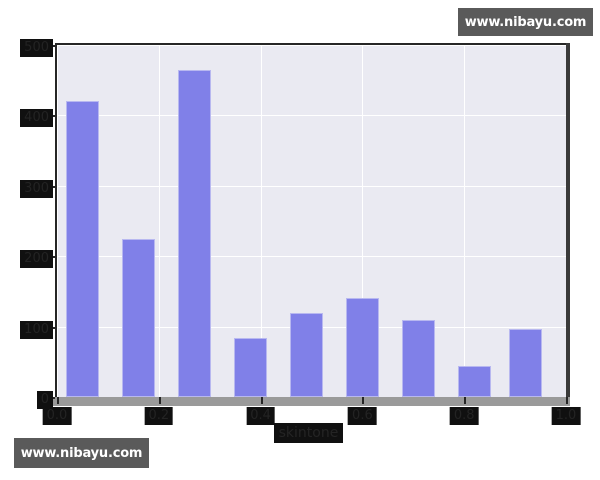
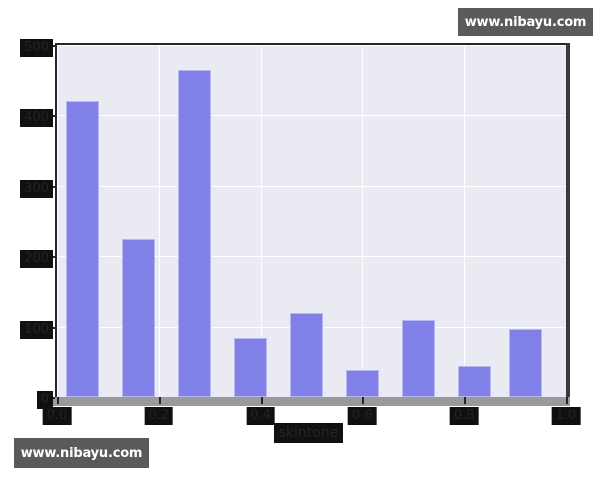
0.6: 140 -> 40
